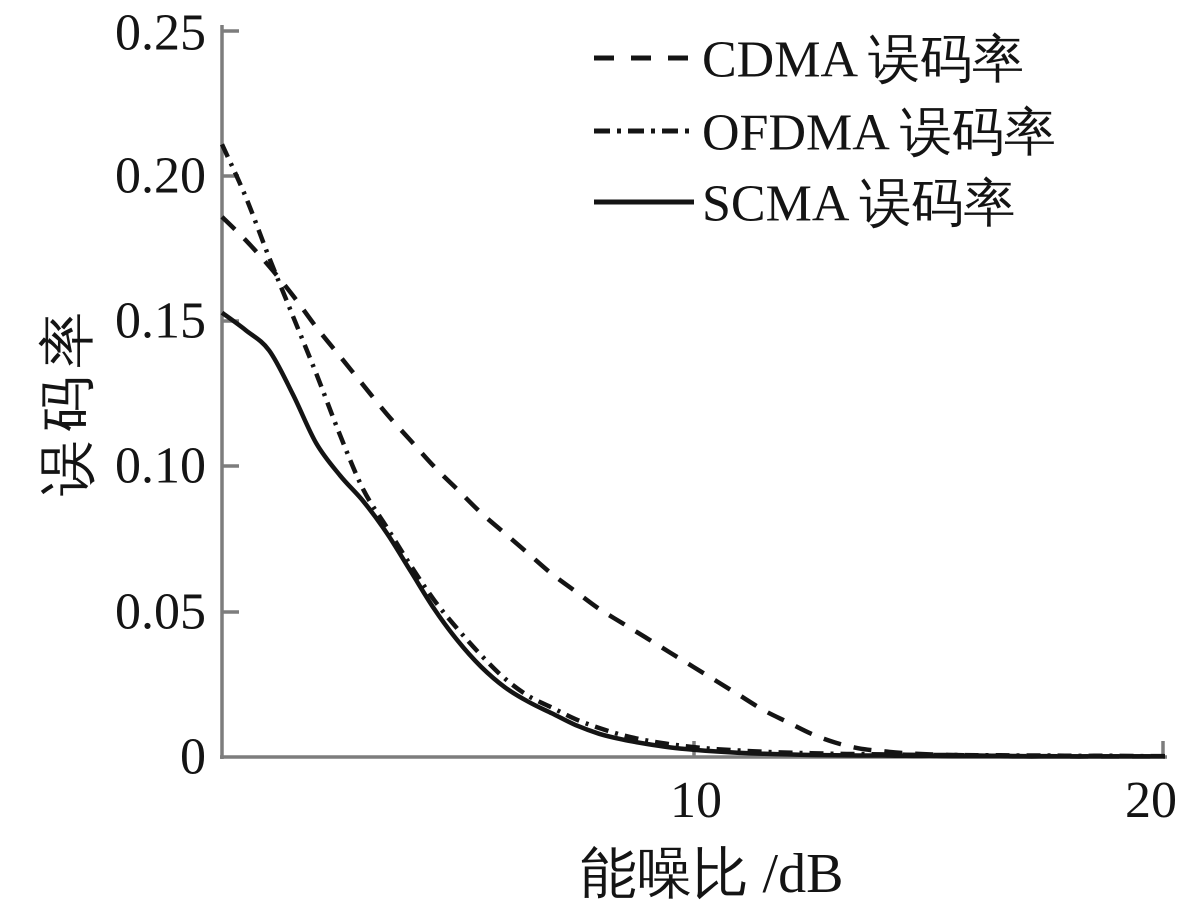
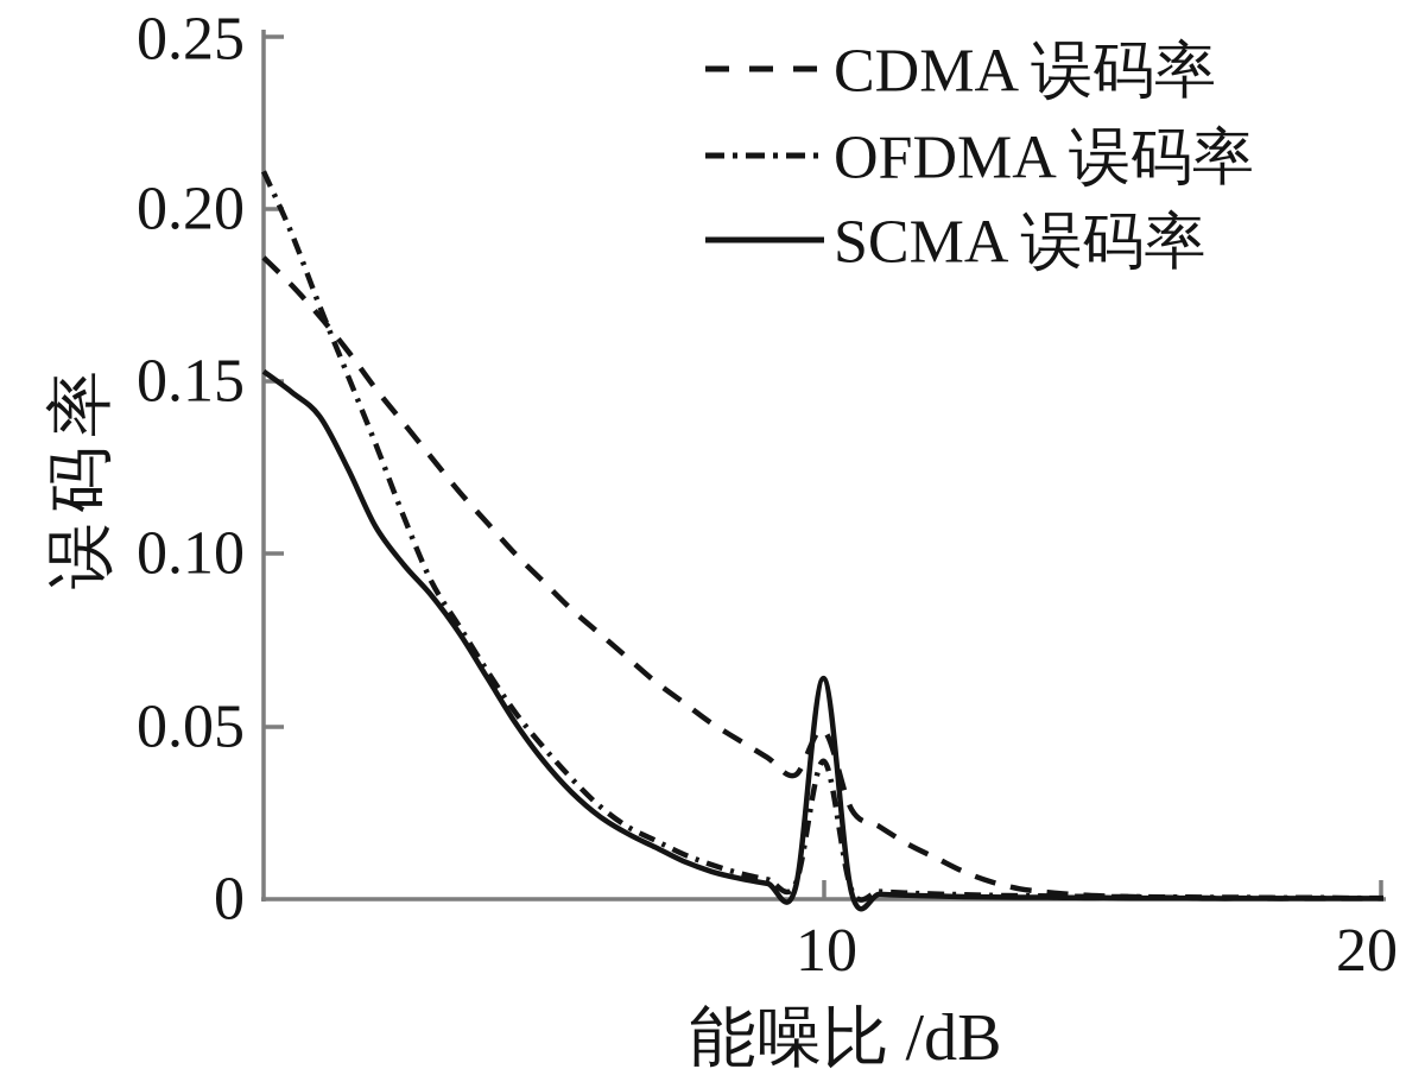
CDMA 误码率/10: 0.031 -> 0.049
OFDMA 误码率/10: 0.003 -> 0.040
SCMA 误码率/10: 0.003 -> 0.064
